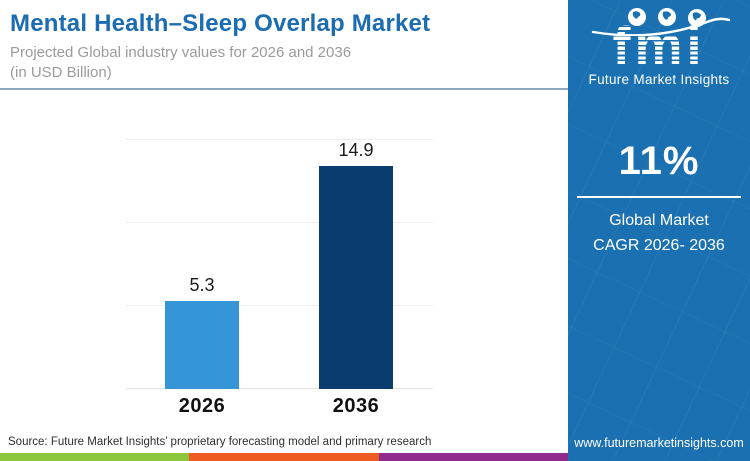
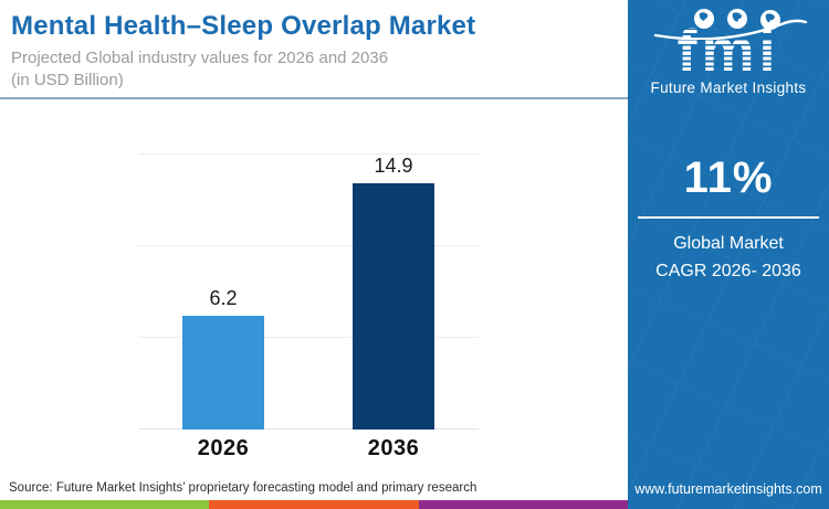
2026: 5.3 -> 6.2
